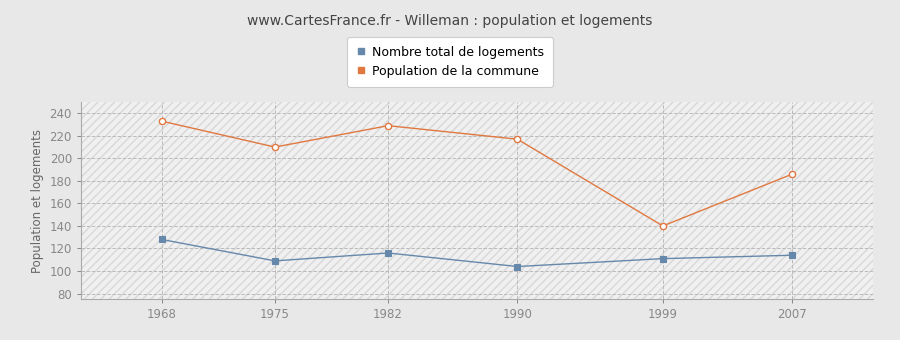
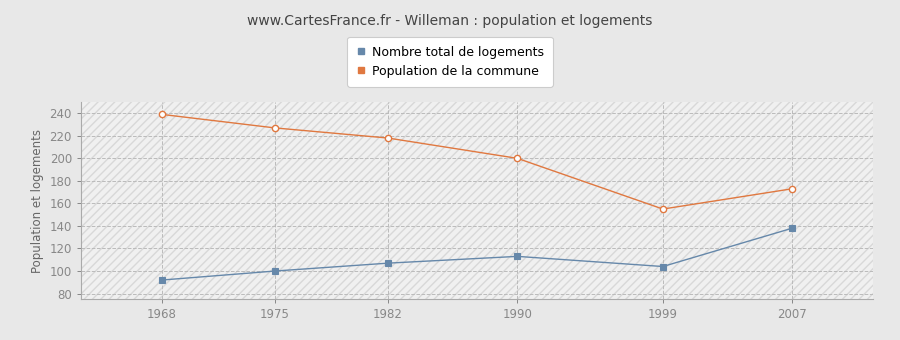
Nombre total de logements/1968: 128 -> 92
Population de la commune/1968: 233 -> 239
Nombre total de logements/1975: 109 -> 100
Population de la commune/1975: 210 -> 227
Nombre total de logements/1982: 116 -> 107
Population de la commune/1982: 229 -> 218
Nombre total de logements/1990: 104 -> 113
Population de la commune/1990: 217 -> 200
Nombre total de logements/1999: 111 -> 104
Population de la commune/1999: 140 -> 155
Nombre total de logements/2007: 114 -> 138
Population de la commune/2007: 186 -> 173
